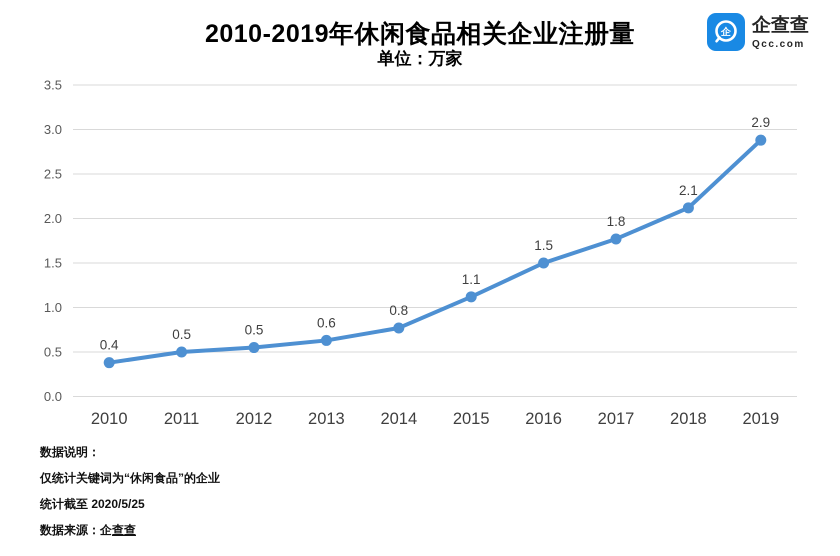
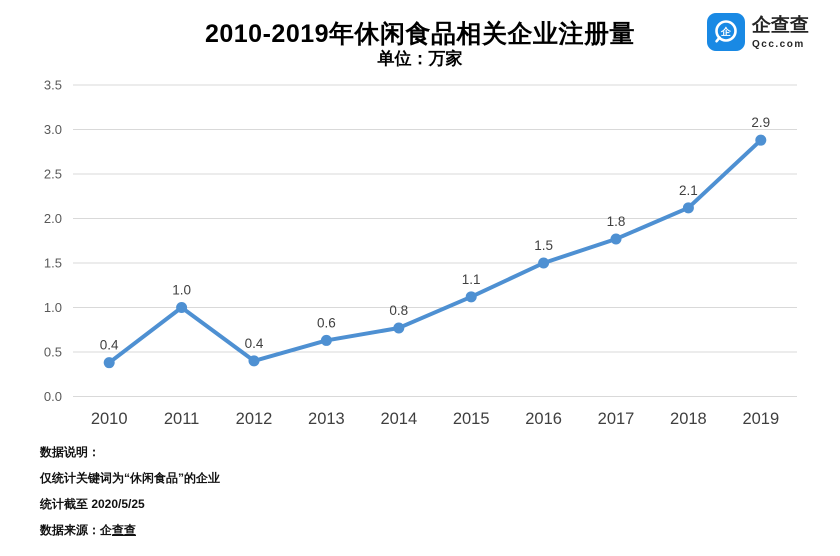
2011: 0.5 -> 1.0
2012: 0.5 -> 0.4
